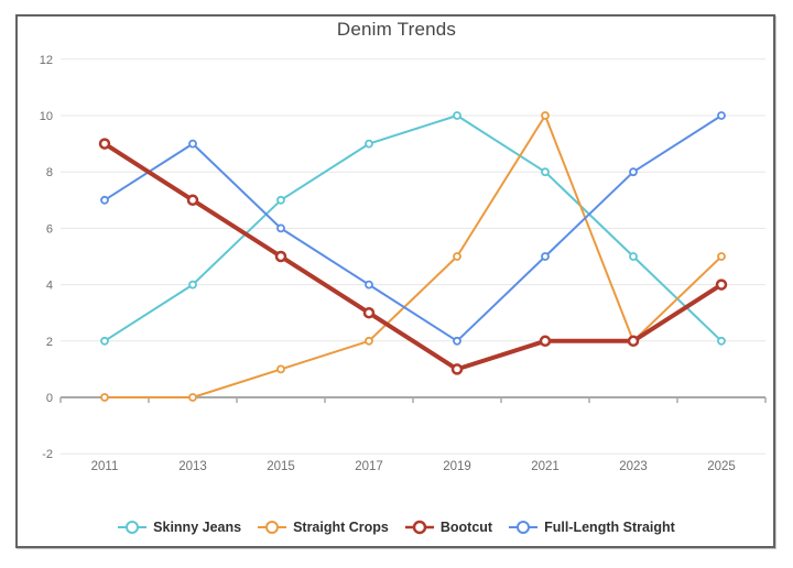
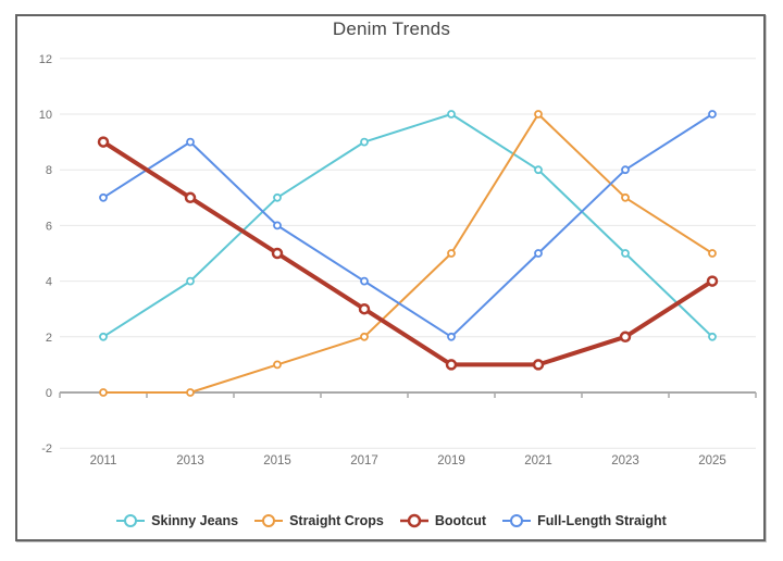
Bootcut/2021: 2 -> 1
Straight Crops/2023: 2 -> 7
